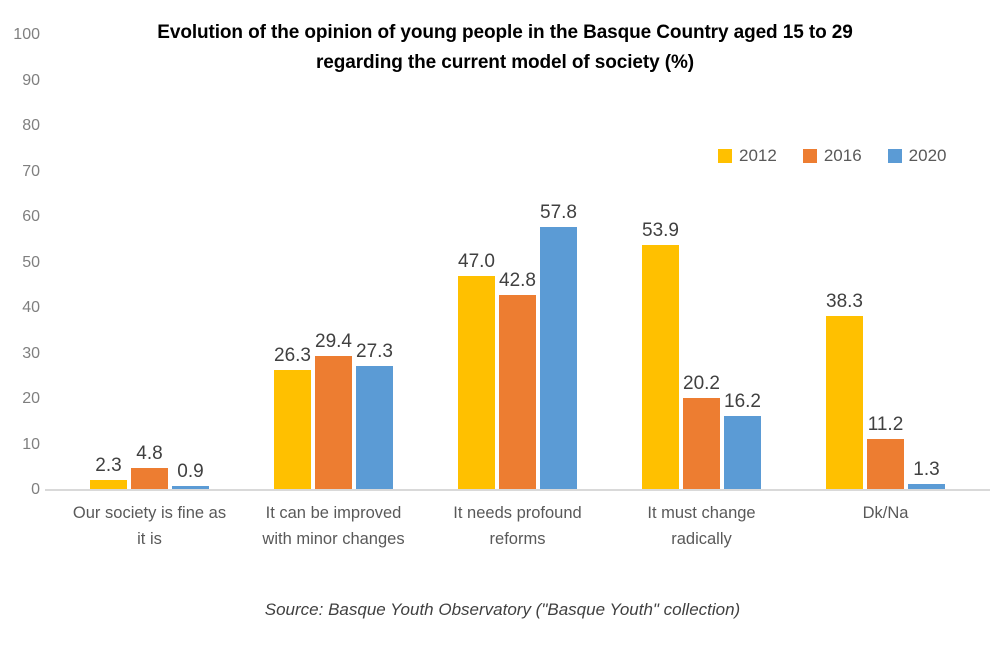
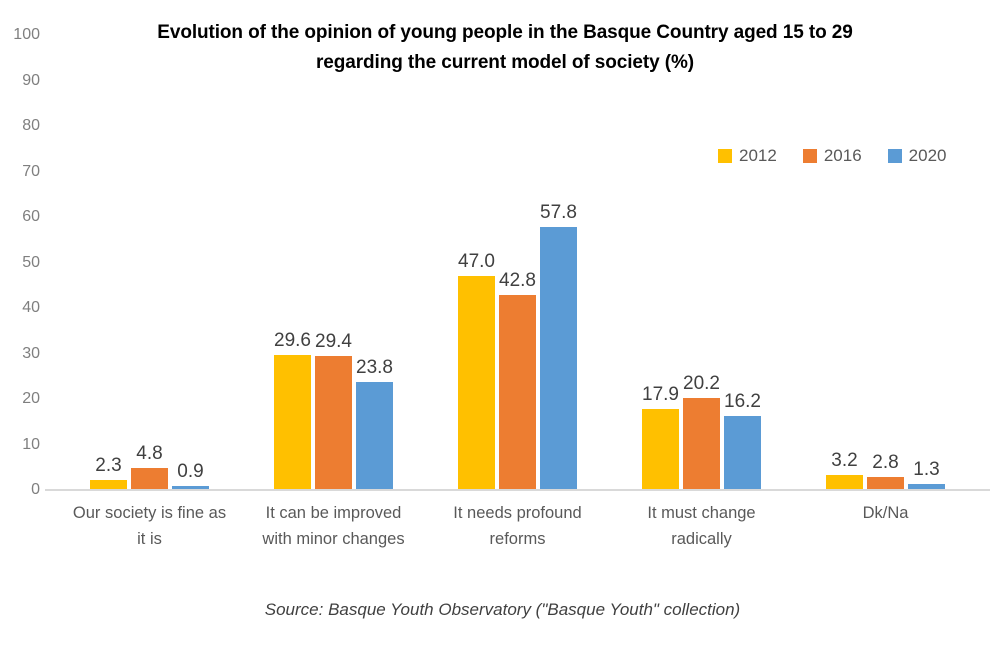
2012/It can be improved with minor changes: 26.3 -> 29.6
2020/It can be improved with minor changes: 27.3 -> 23.8
2012/It must change radically: 53.9 -> 17.9
2012/Dk/Na: 38.3 -> 3.2
2016/Dk/Na: 11.2 -> 2.8
